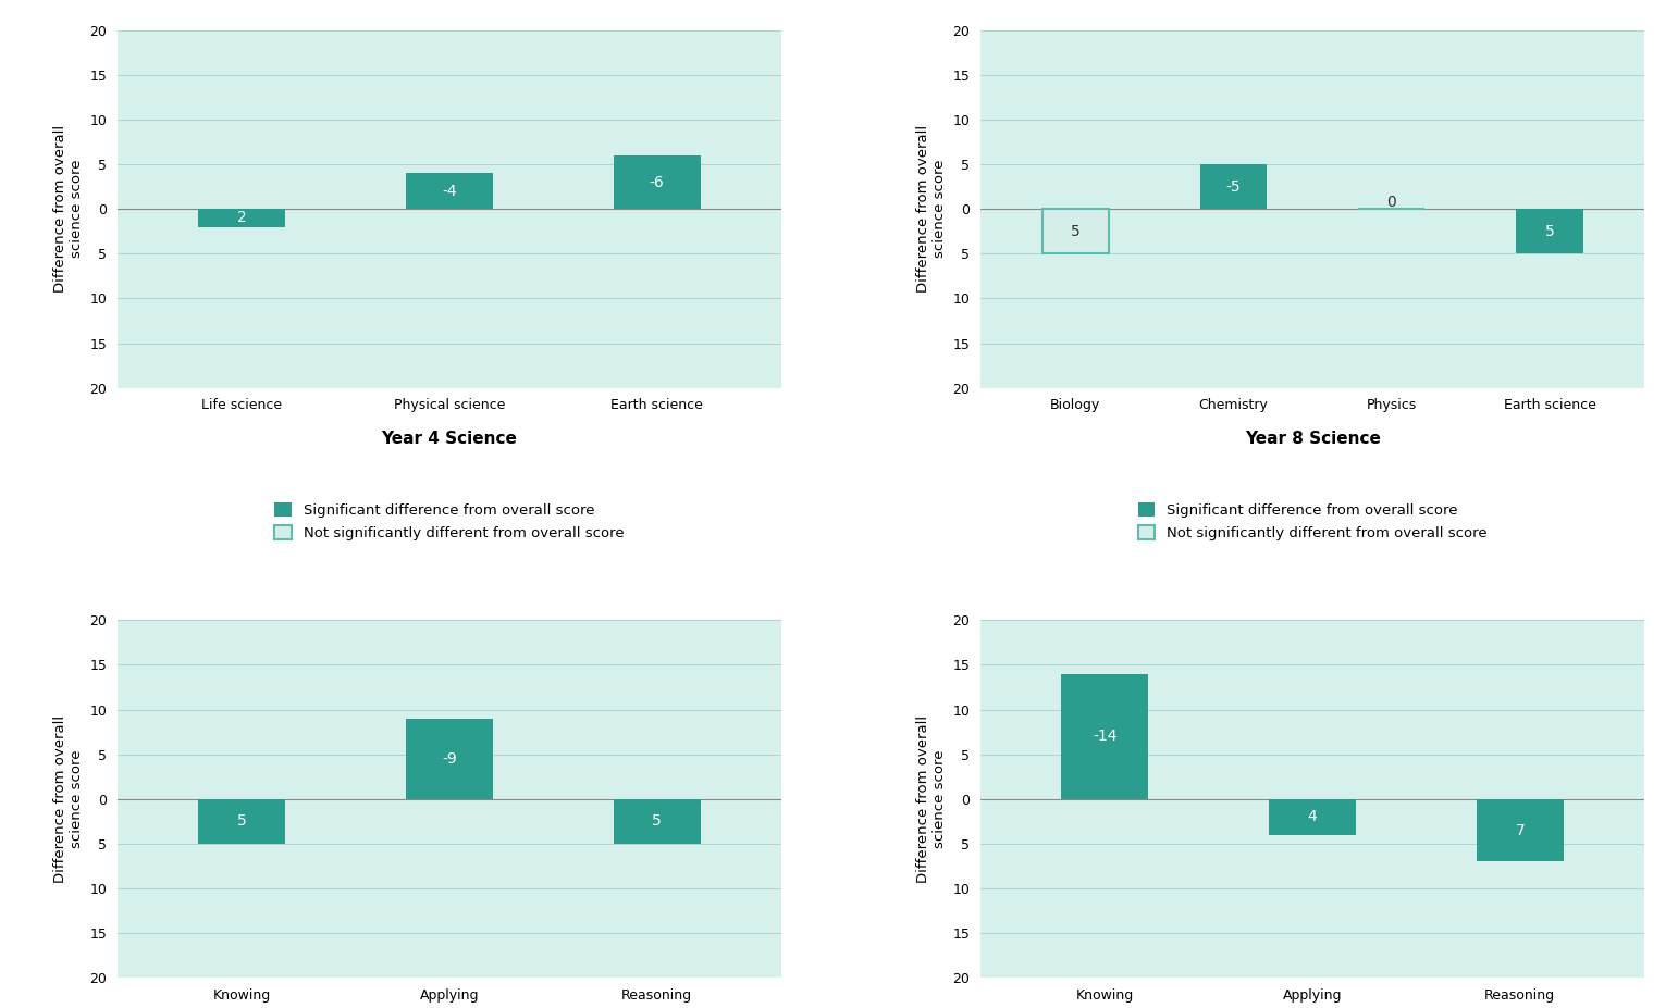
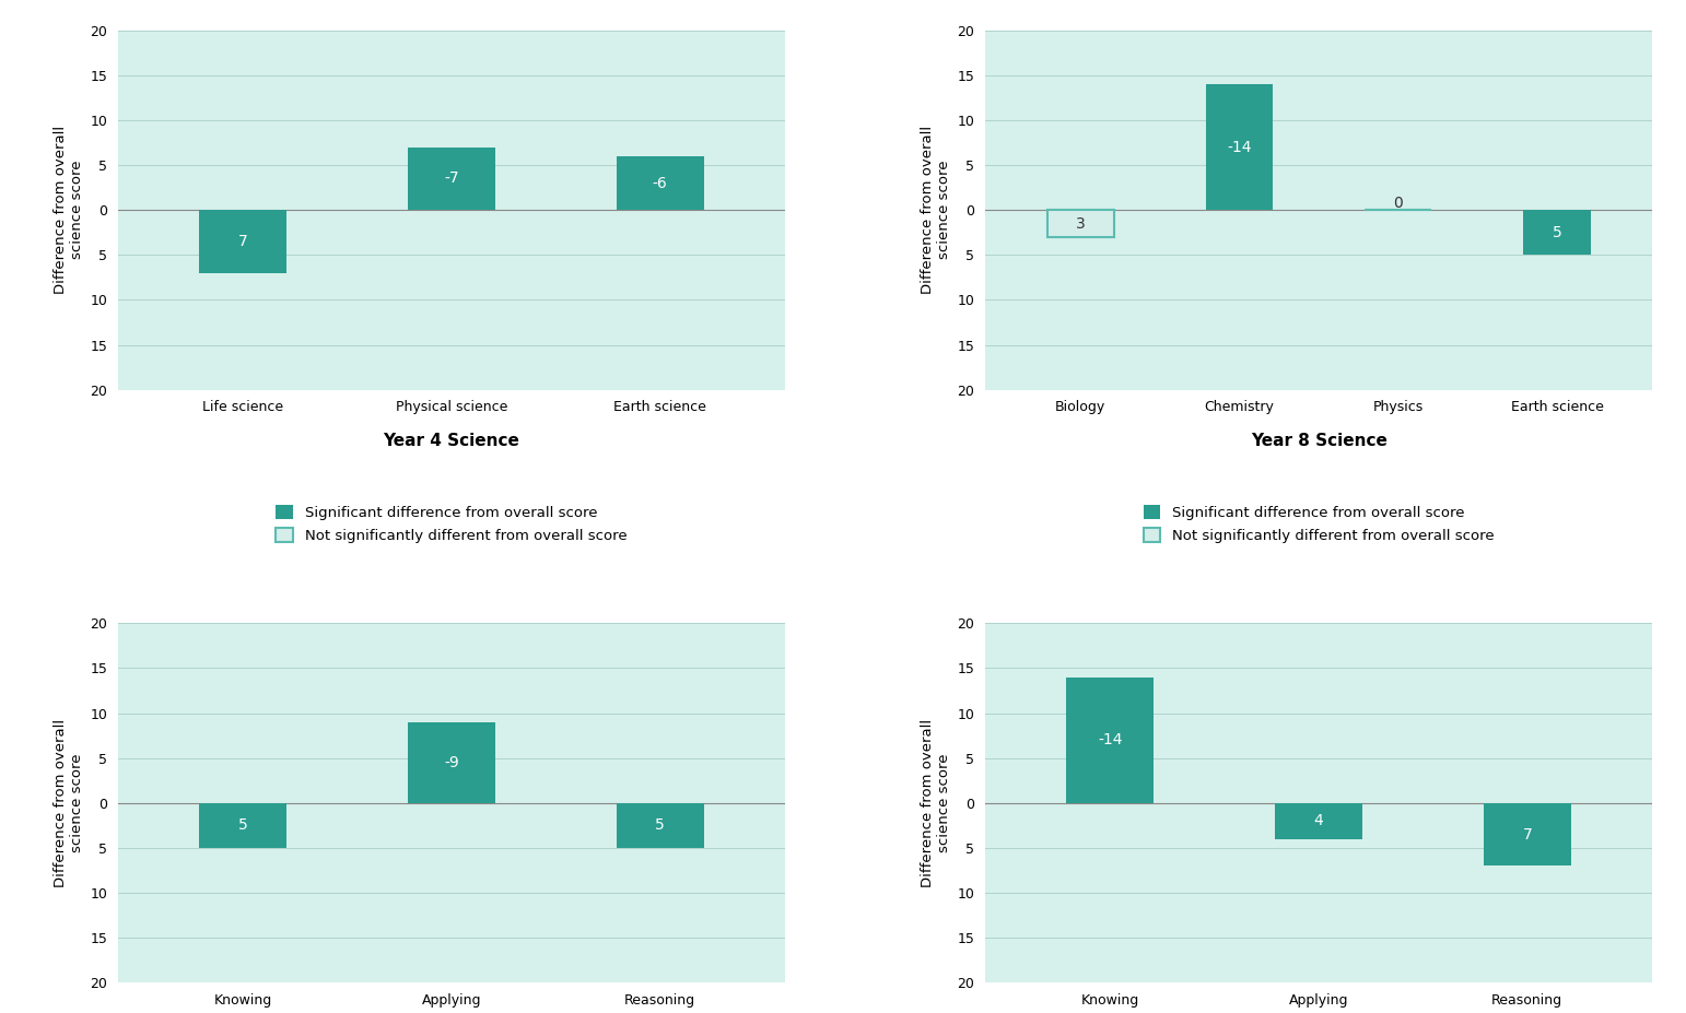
Life science: 2 -> 7
Physical science: -4 -> -7
Biology: 5 -> 3
Chemistry: -5 -> -14
